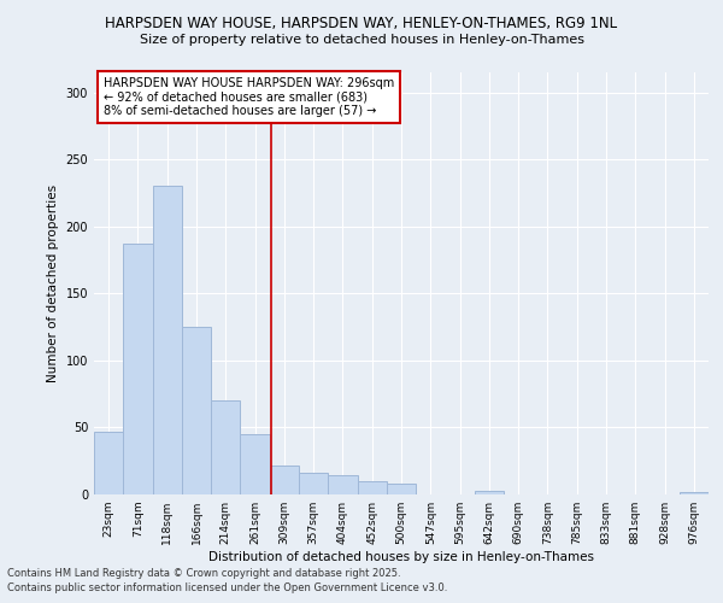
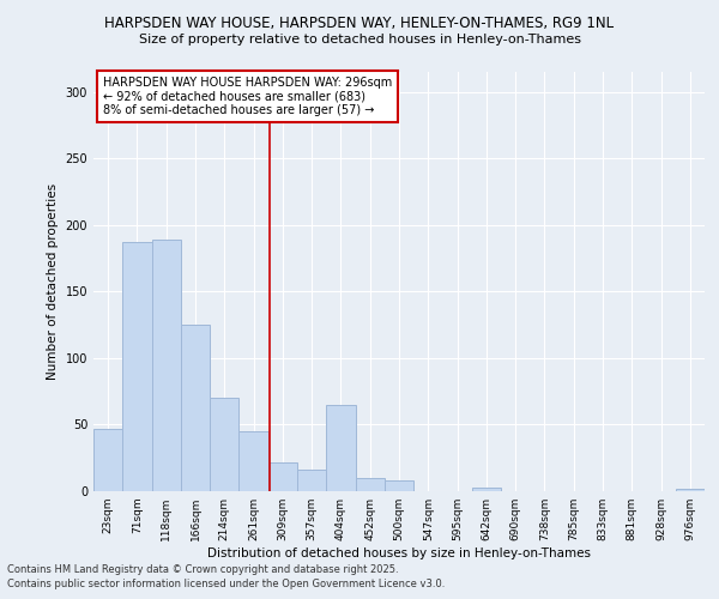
118sqm: 230 -> 189
404sqm: 14 -> 65
